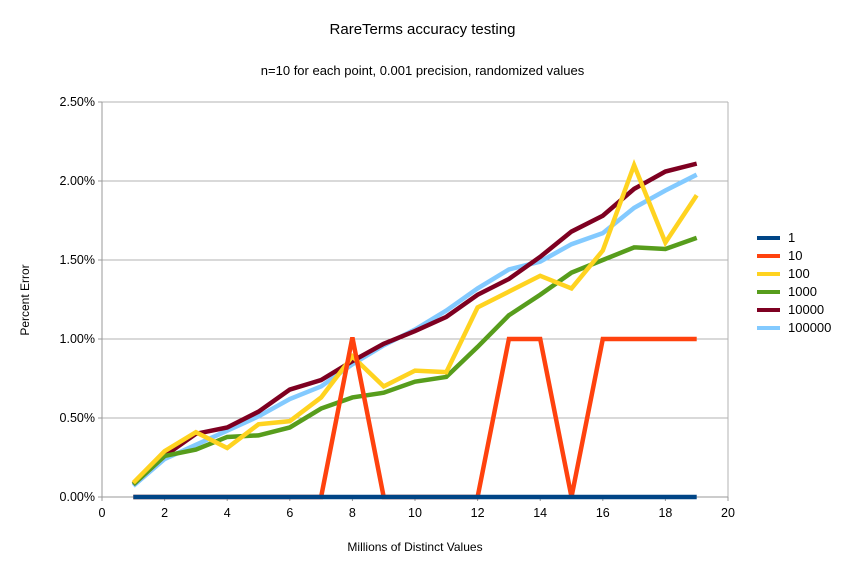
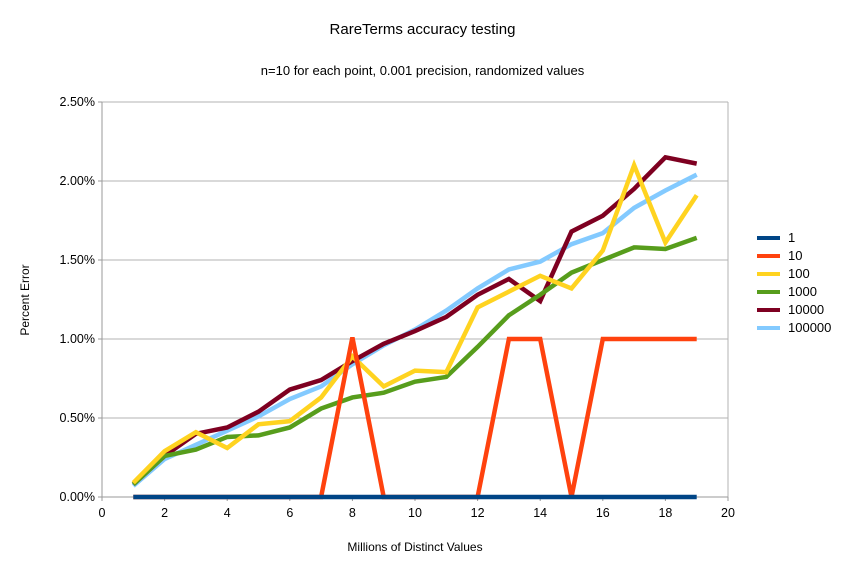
10000/14: 1.52% -> 1.24%
10000/18: 2.06% -> 2.15%
